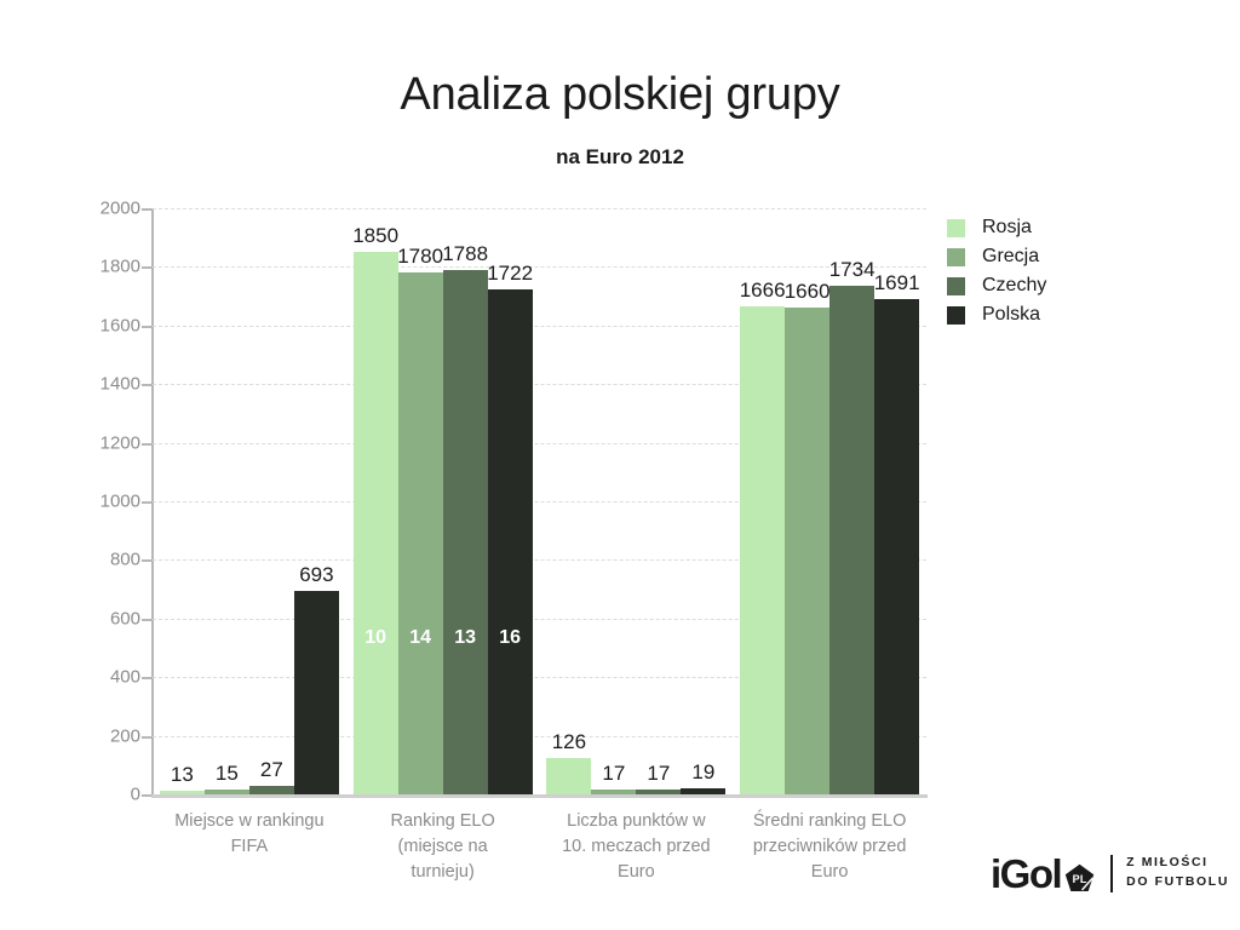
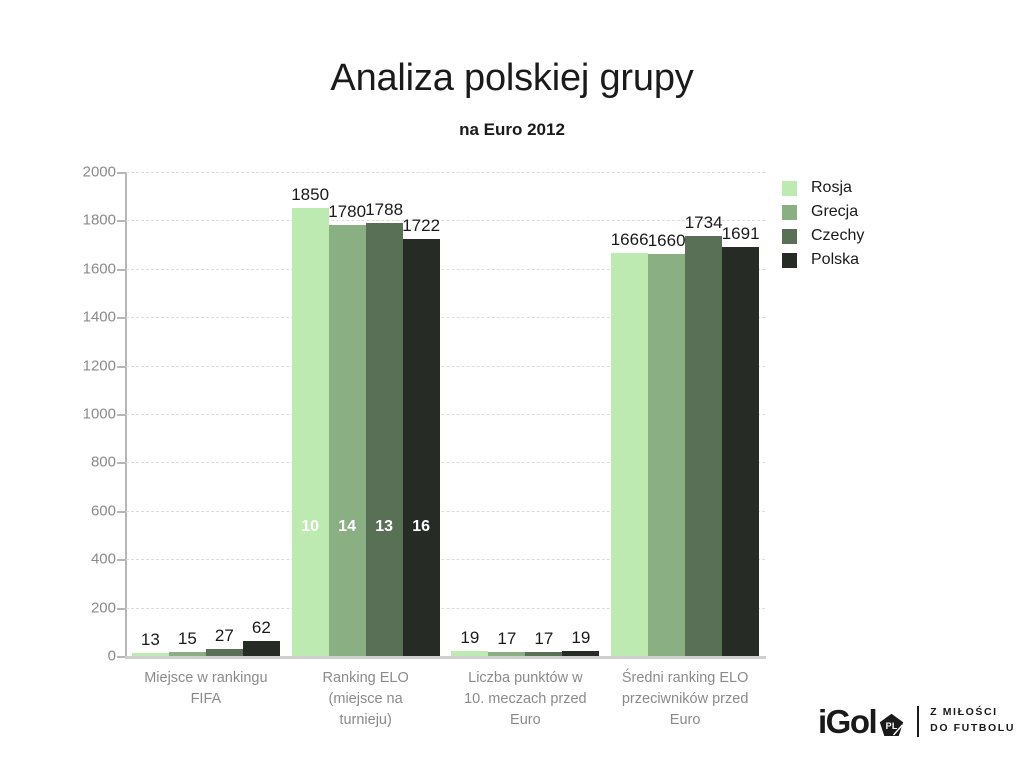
Polska/Miejsce w rankingu FIFA: 693 -> 62
Rosja/Liczba punktów w 10. meczach przed Euro: 126 -> 19
